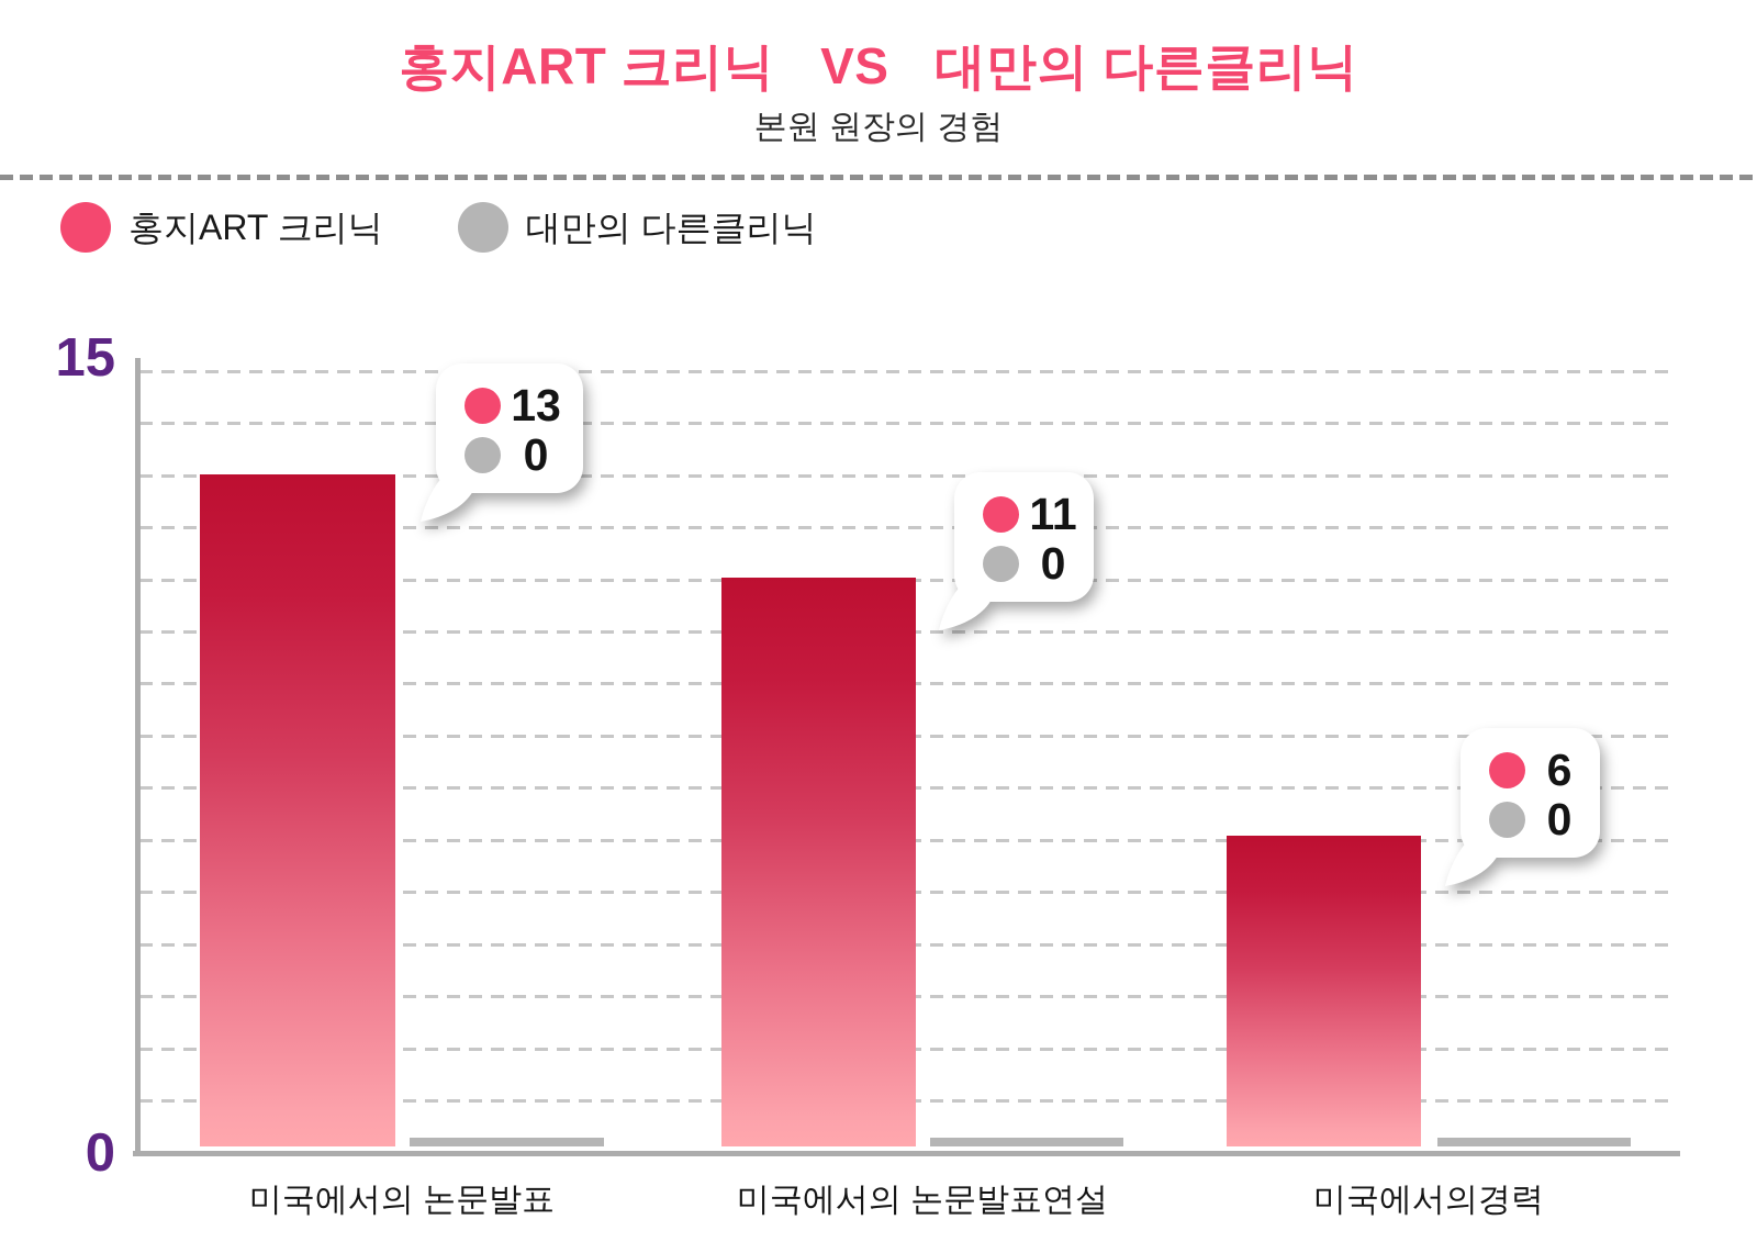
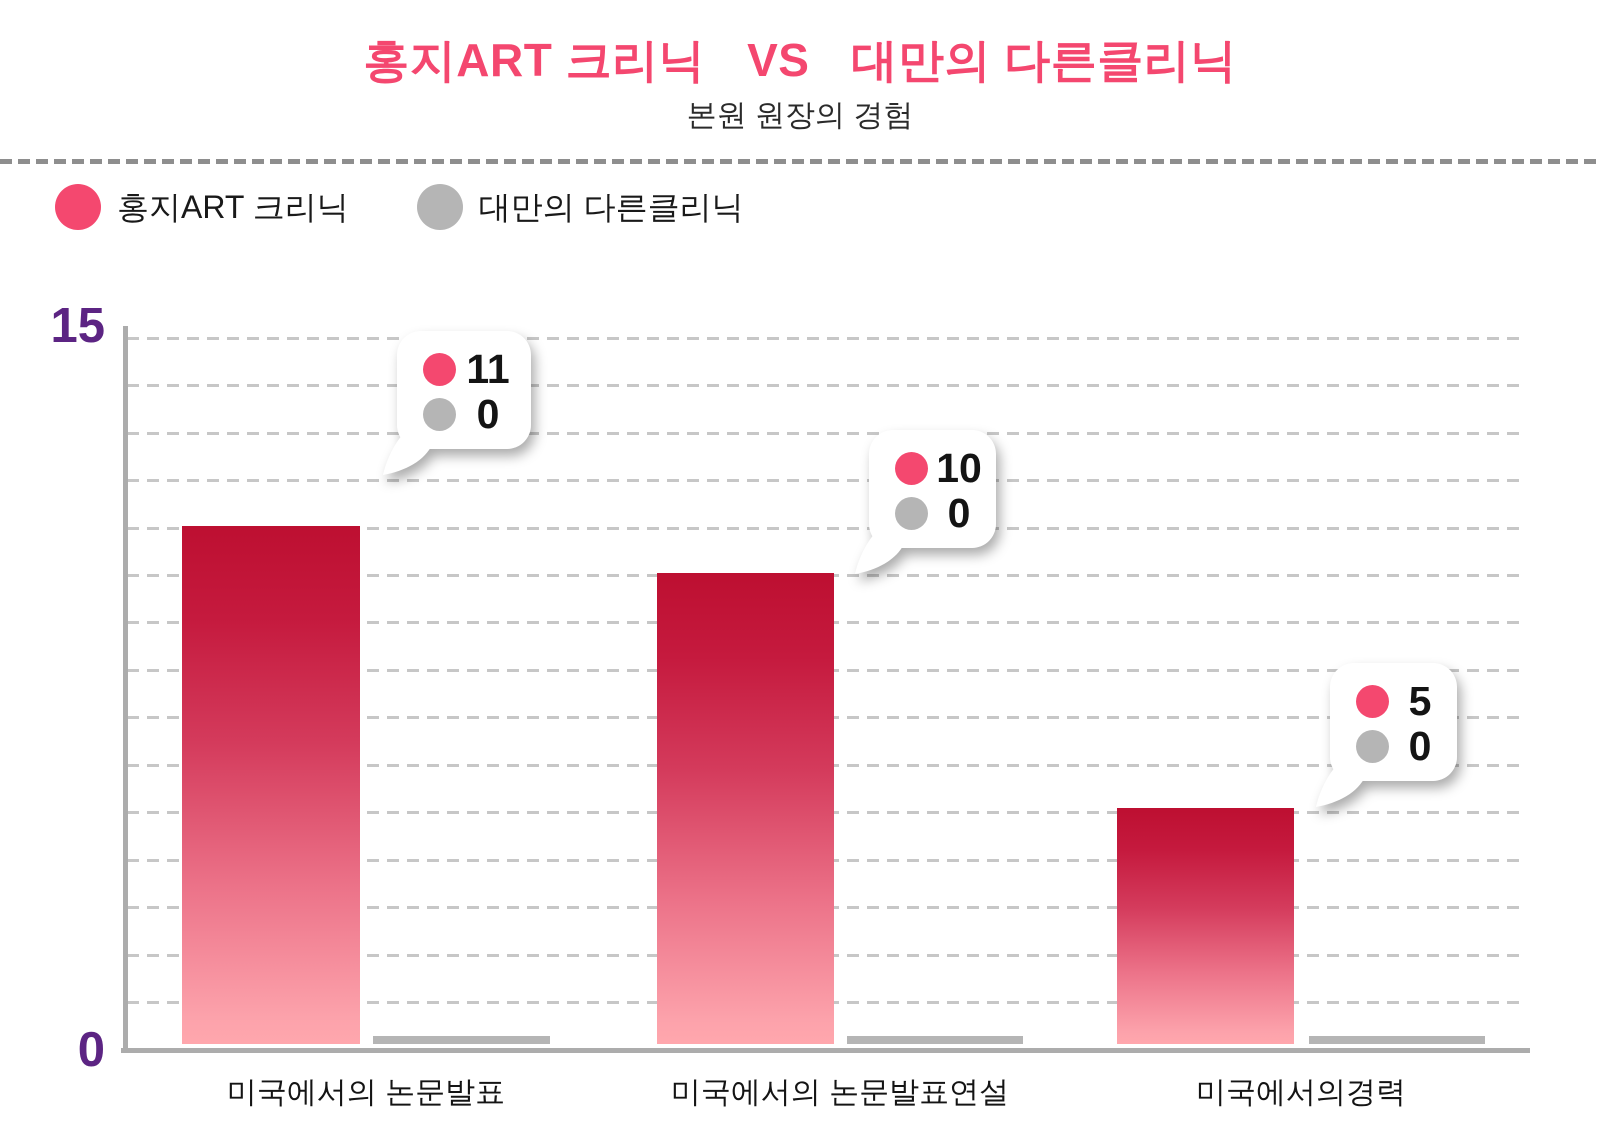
홍지ART 크리닉/미국에서의 논문발표: 13 -> 11
홍지ART 크리닉/미국에서의 논문발표연설: 11 -> 10
홍지ART 크리닉/미국에서의경력: 6 -> 5
